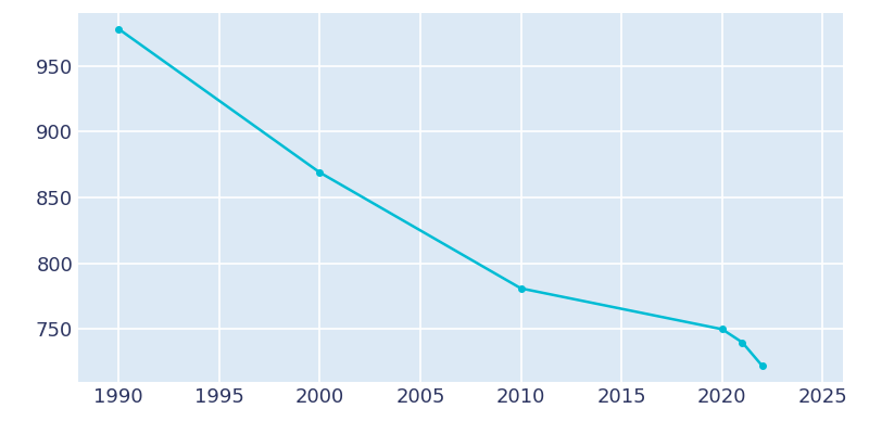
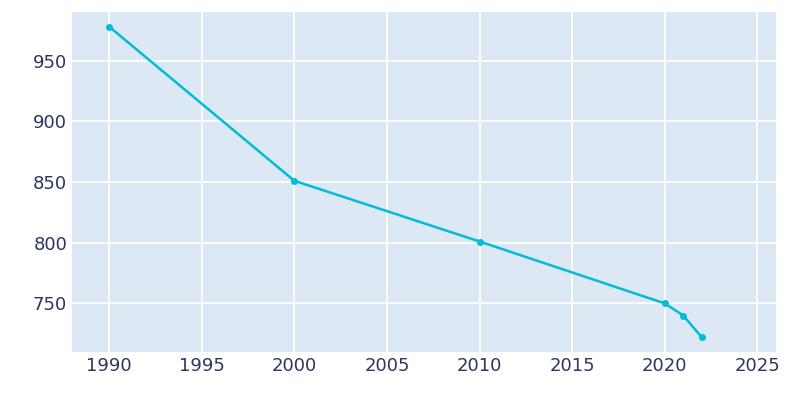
2000: 869 -> 851
2010: 781 -> 801
